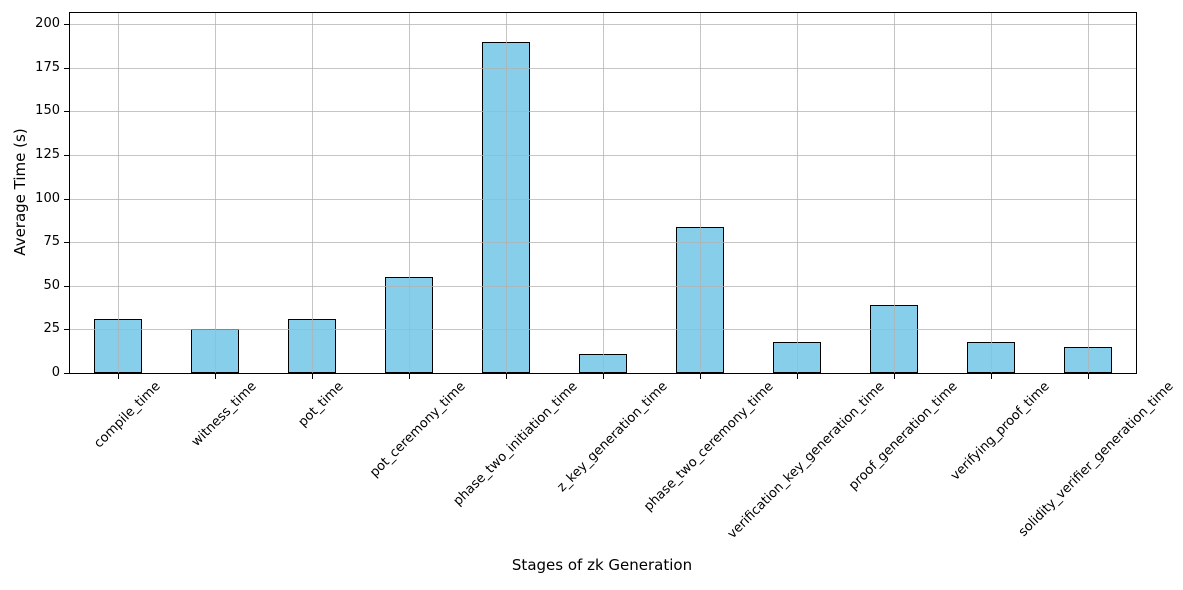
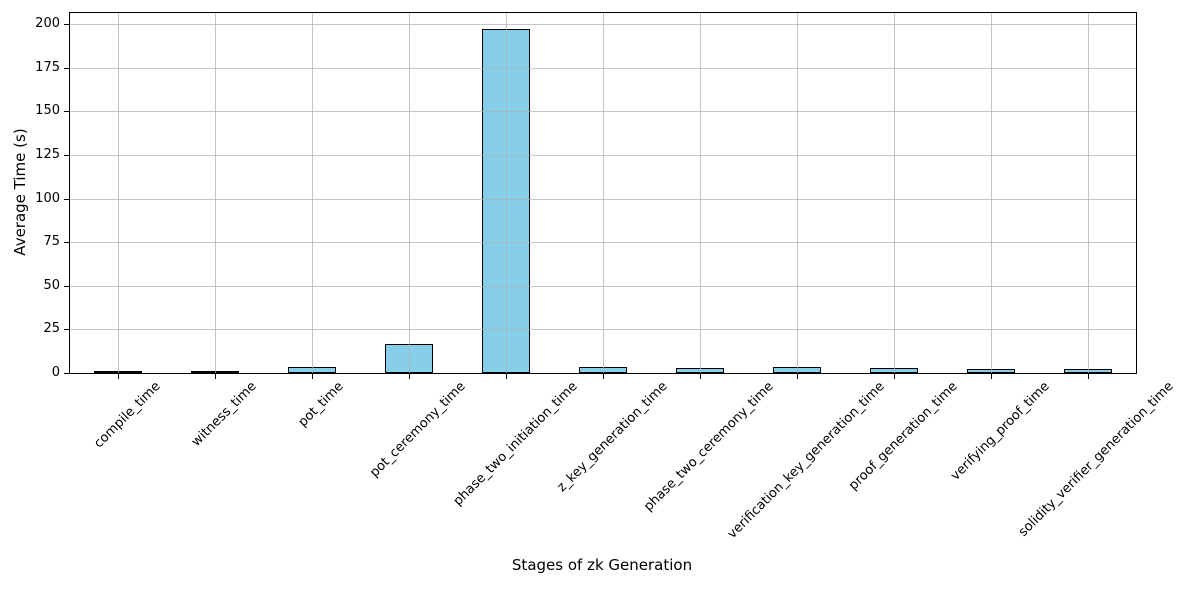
compile_time: 31 -> 1
witness_time: 25 -> 1
pot_time: 31 -> 3
pot_ceremony_time: 55 -> 17
phase_two_initiation_time: 190 -> 198
z_key_generation_time: 11 -> 4
phase_two_ceremony_time: 84 -> 3
verification_key_generation_time: 18 -> 3
proof_generation_time: 39 -> 3
verifying_proof_time: 18 -> 2
solidity_verifier_generation_time: 15 -> 2
